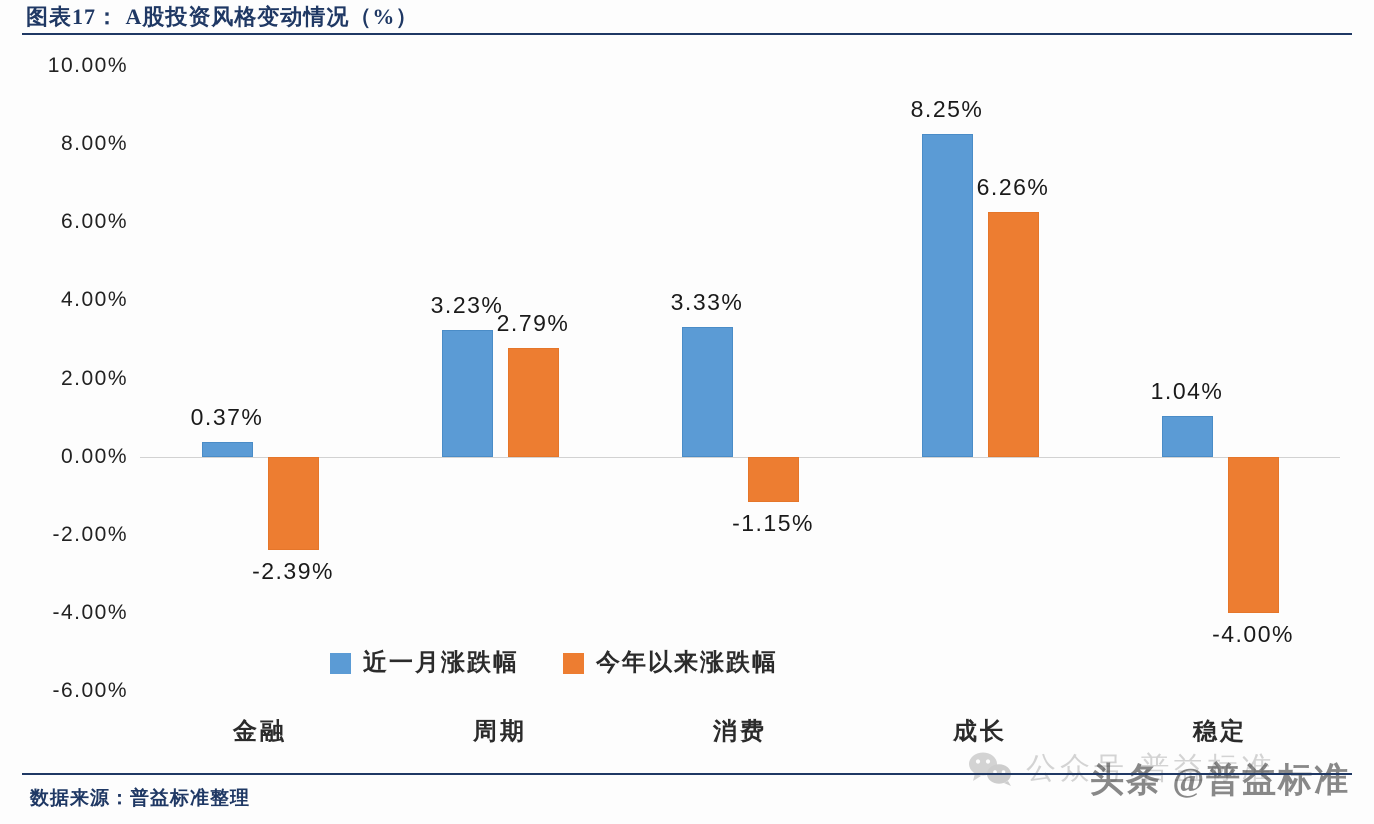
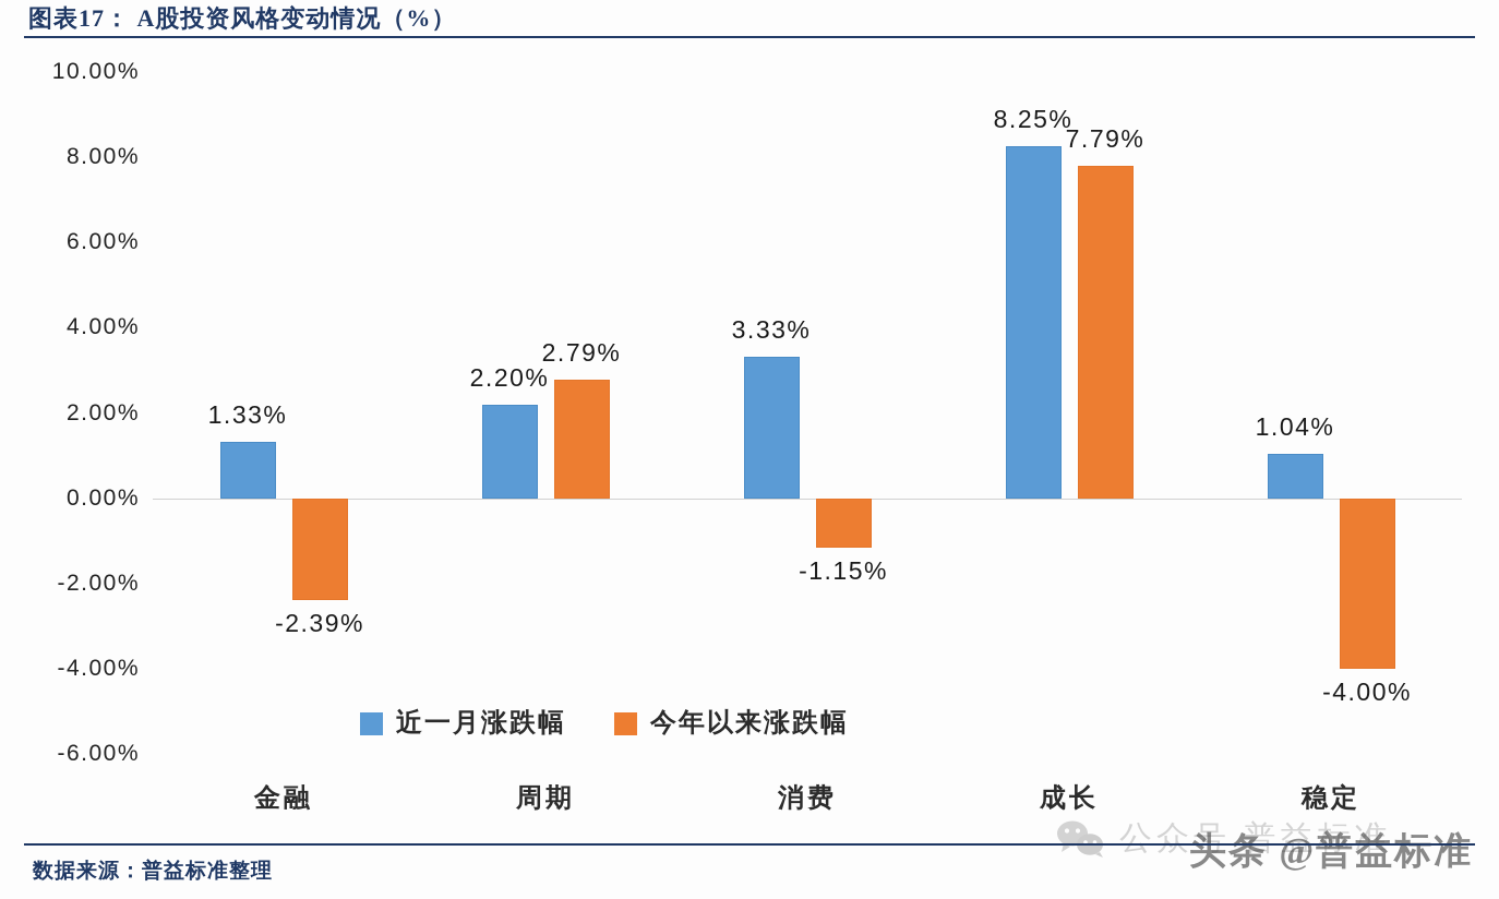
近一月涨跌幅/金融: 0.37% -> 1.33%
近一月涨跌幅/周期: 3.23% -> 2.20%
今年以来涨跌幅/成长: 6.26% -> 7.79%
